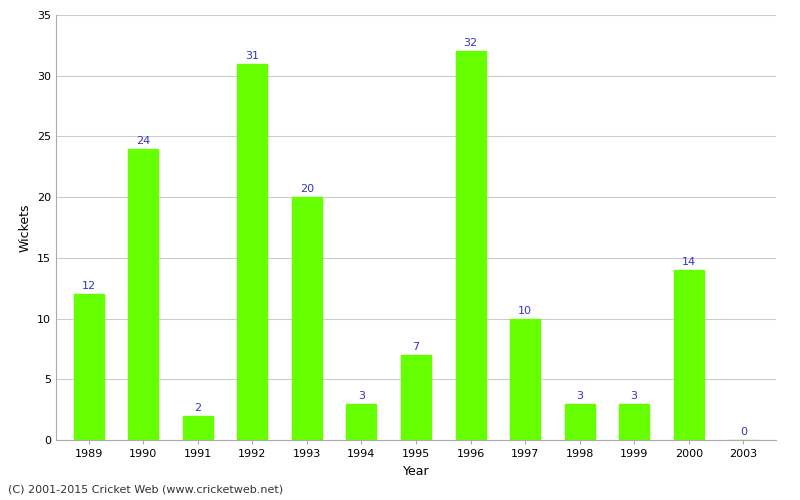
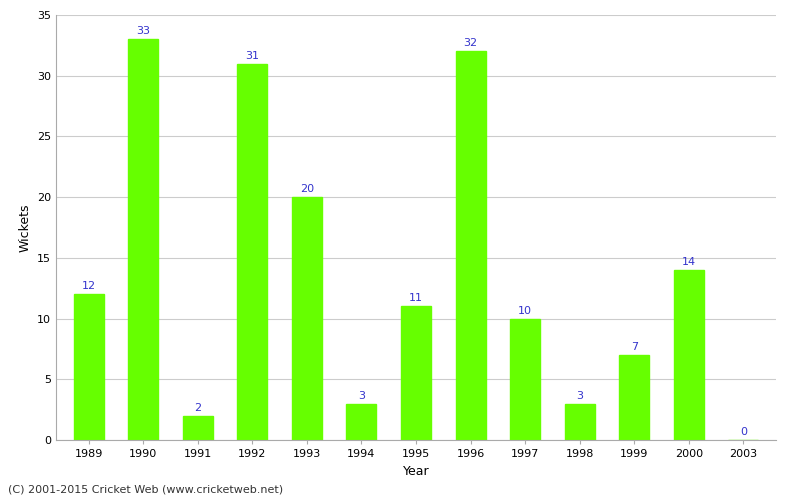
1990: 24 -> 33
1995: 7 -> 11
1999: 3 -> 7
